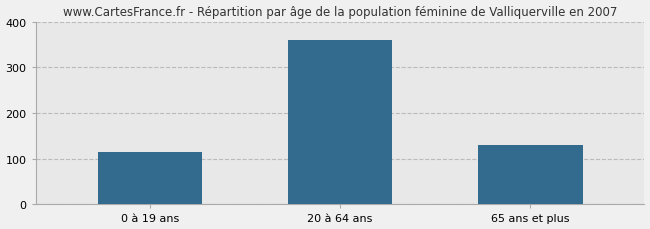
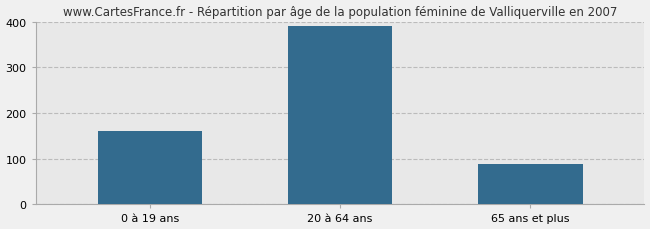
0 à 19 ans: 115 -> 160
20 à 64 ans: 360 -> 390
65 ans et plus: 130 -> 88
